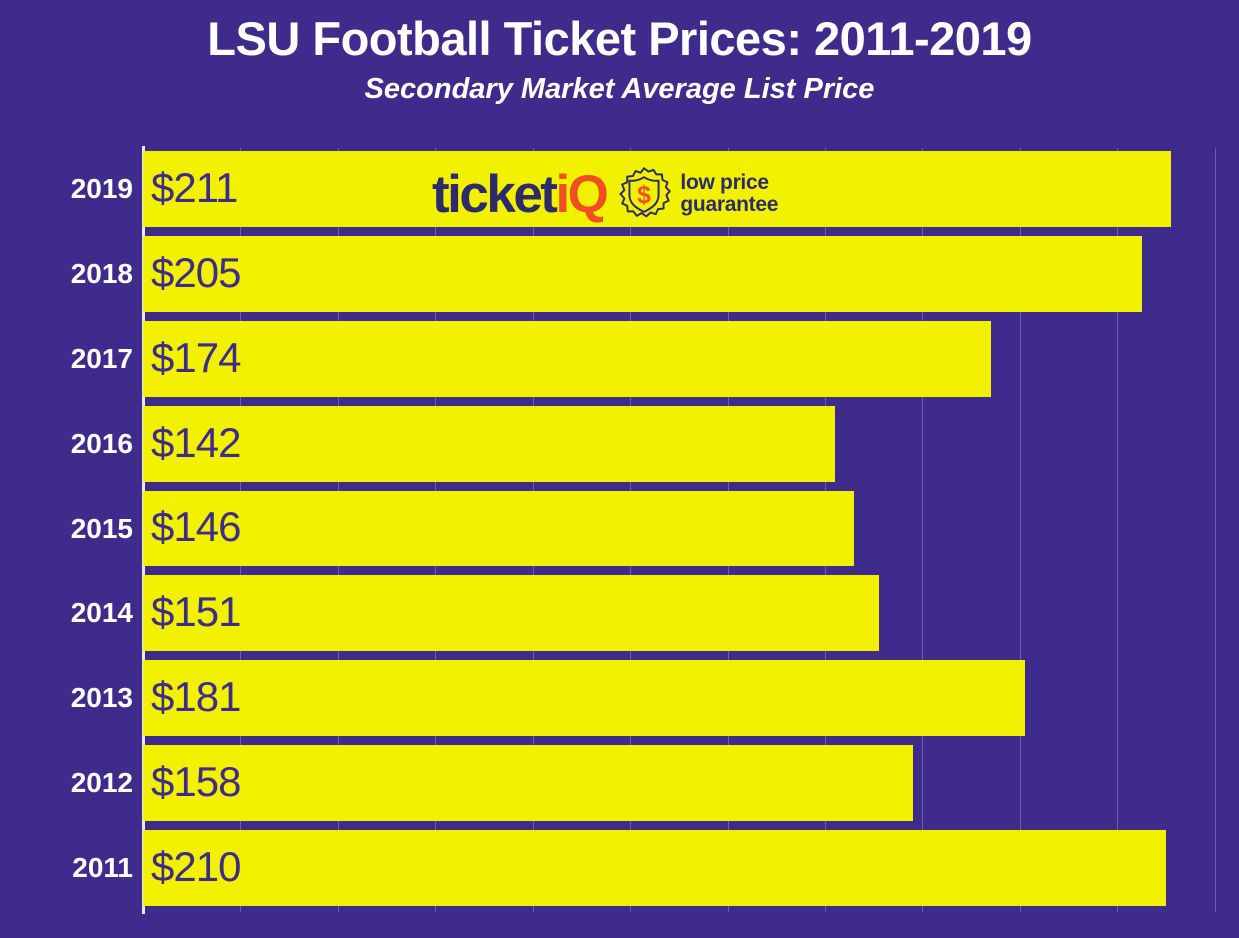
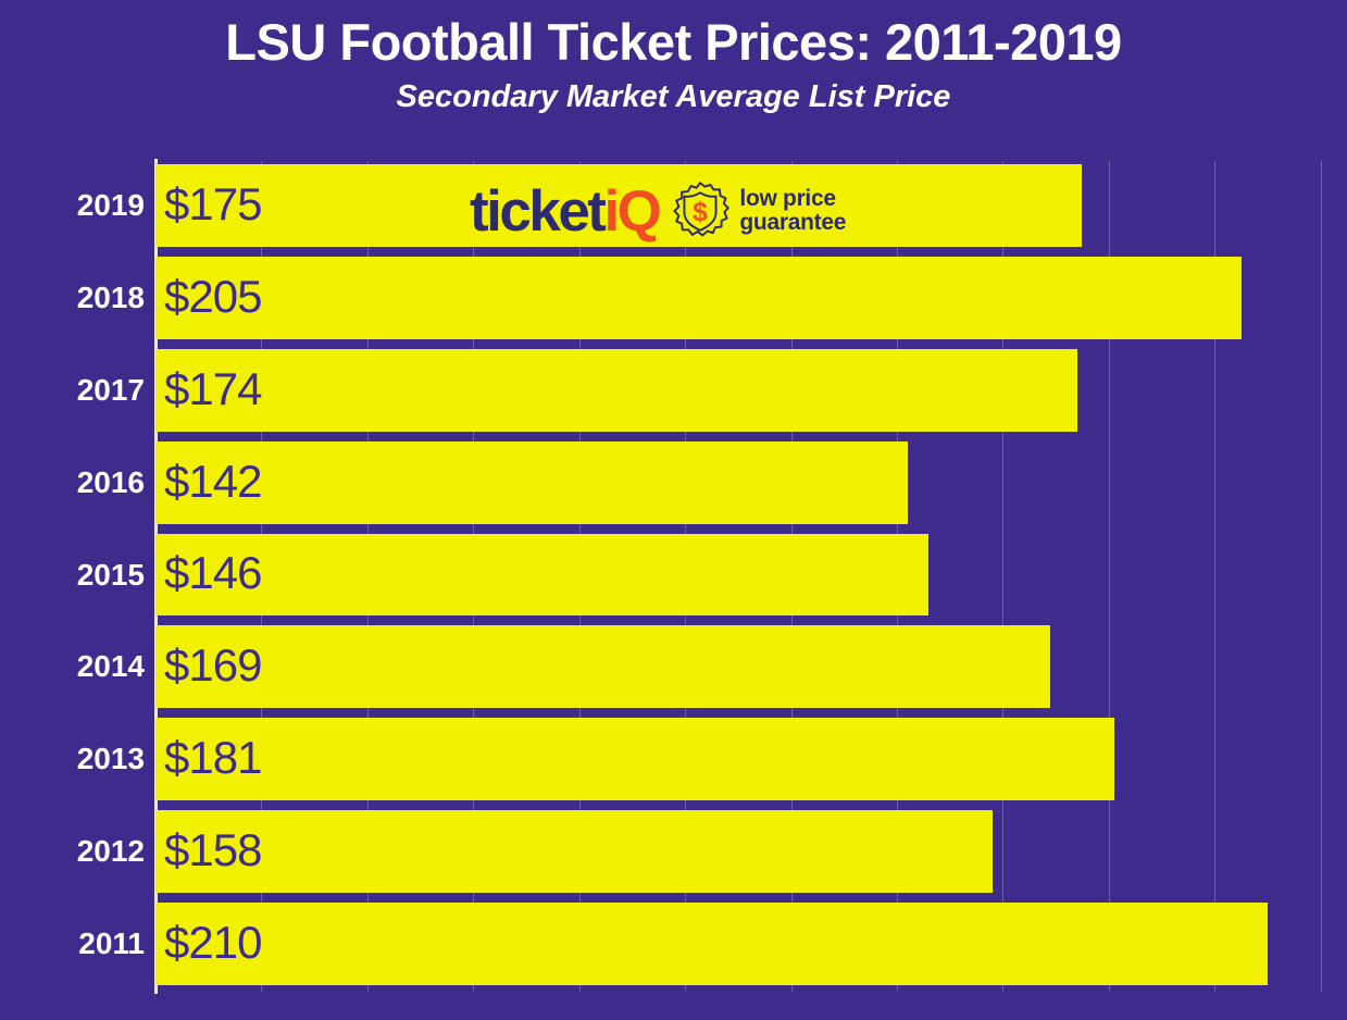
2019: $211 -> $175
2014: $151 -> $169
